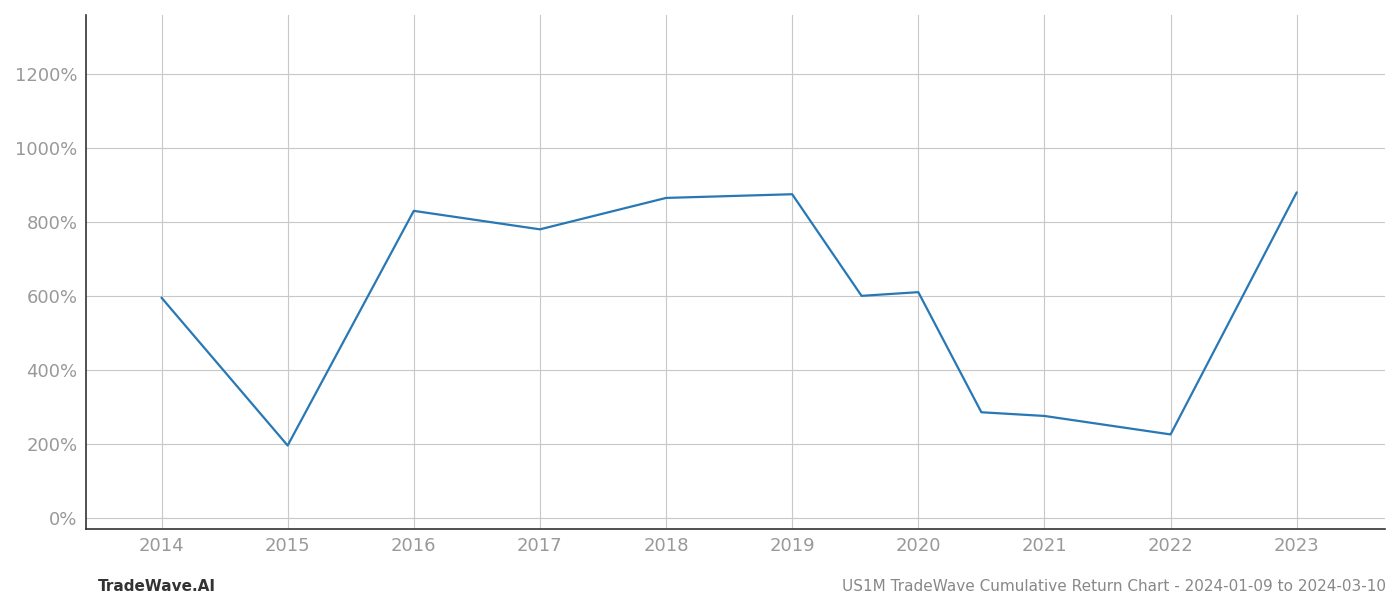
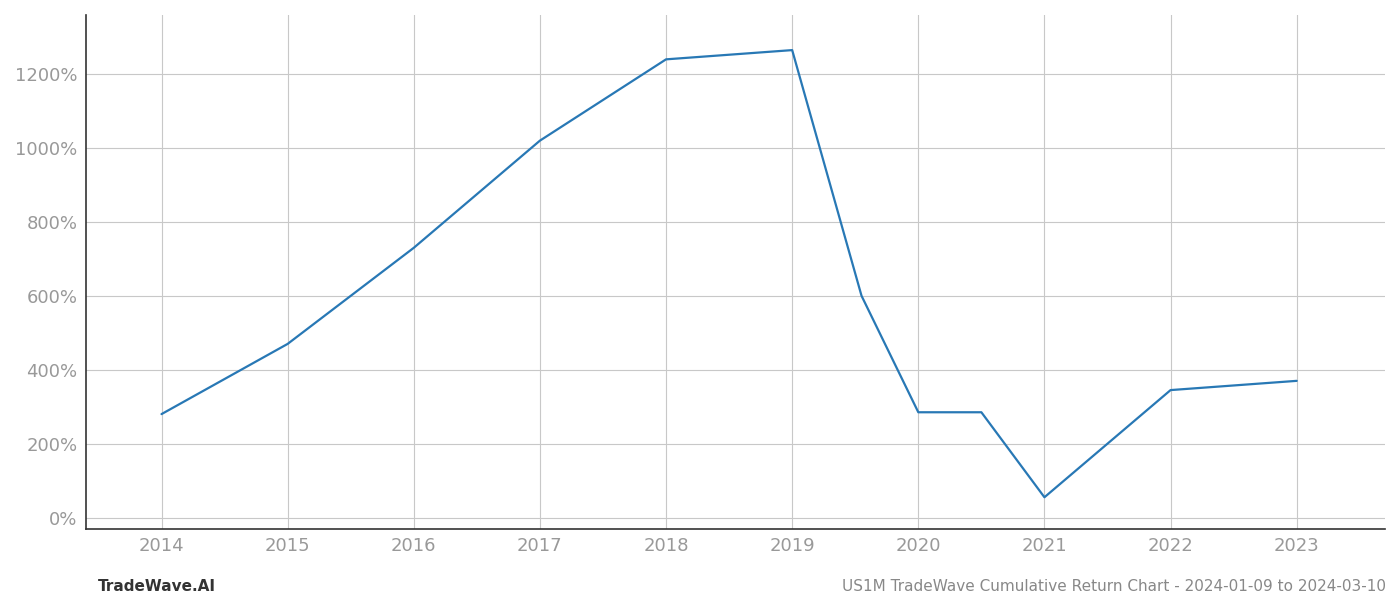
2014: 595% -> 280%
2015: 195% -> 470%
2016: 830% -> 730%
2017: 780% -> 1020%
2018: 865% -> 1240%
2019: 875% -> 1265%
2020: 610% -> 285%
2021: 275% -> 55%
2022: 225% -> 345%
2023: 880% -> 370%
